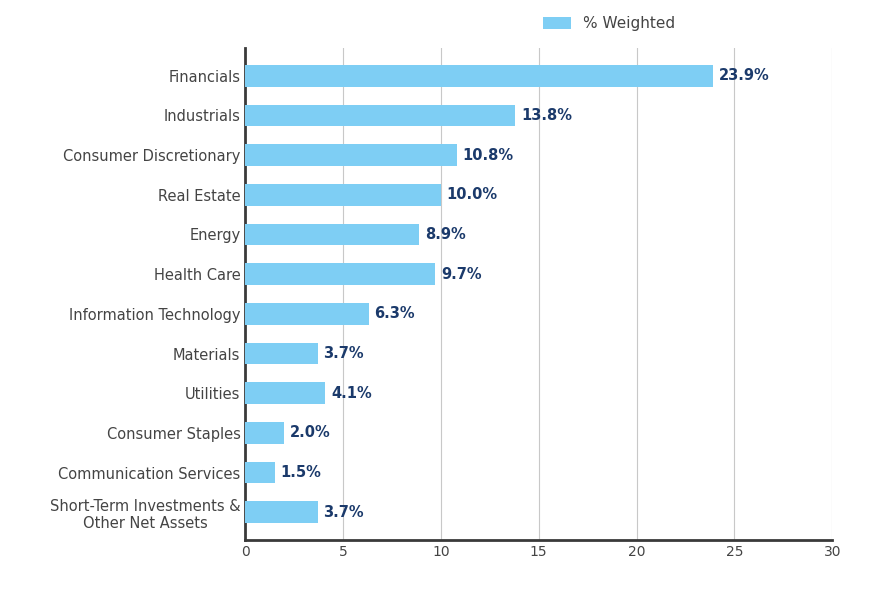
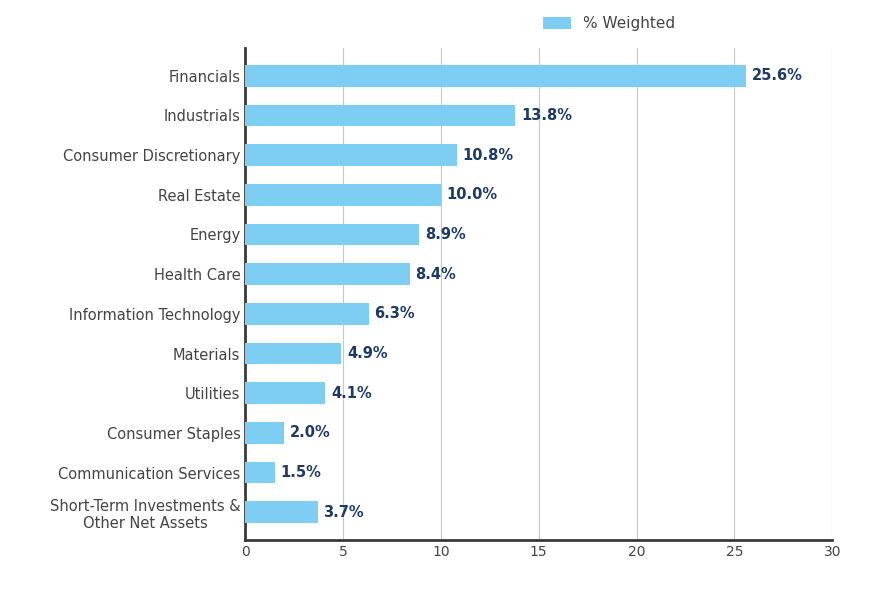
Financials: 23.9% -> 25.6%
Health Care: 9.7% -> 8.4%
Materials: 3.7% -> 4.9%
